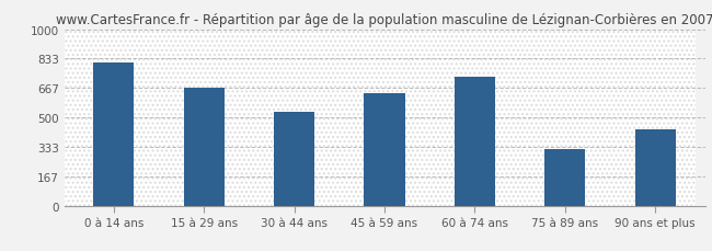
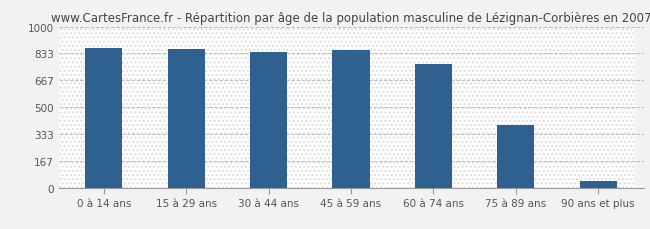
0 à 14 ans: 810 -> 870
15 à 29 ans: 670 -> 860
30 à 44 ans: 530 -> 840
45 à 59 ans: 640 -> 860
60 à 74 ans: 730 -> 770
75 à 89 ans: 320 -> 390
90 ans et plus: 430 -> 40
